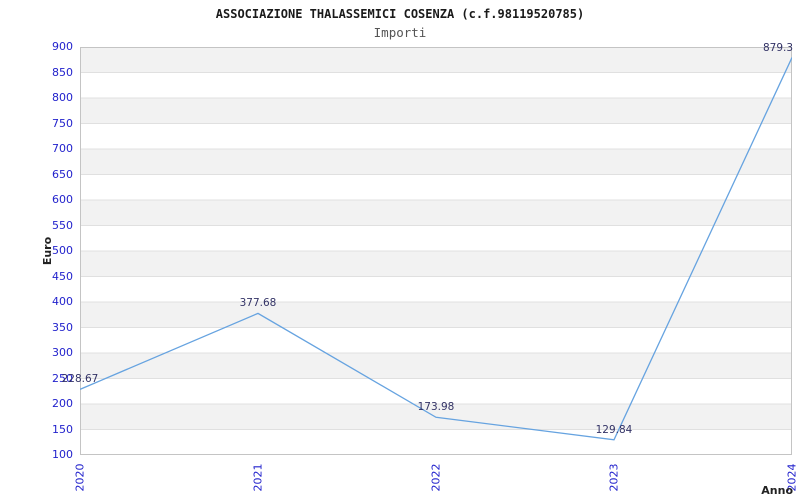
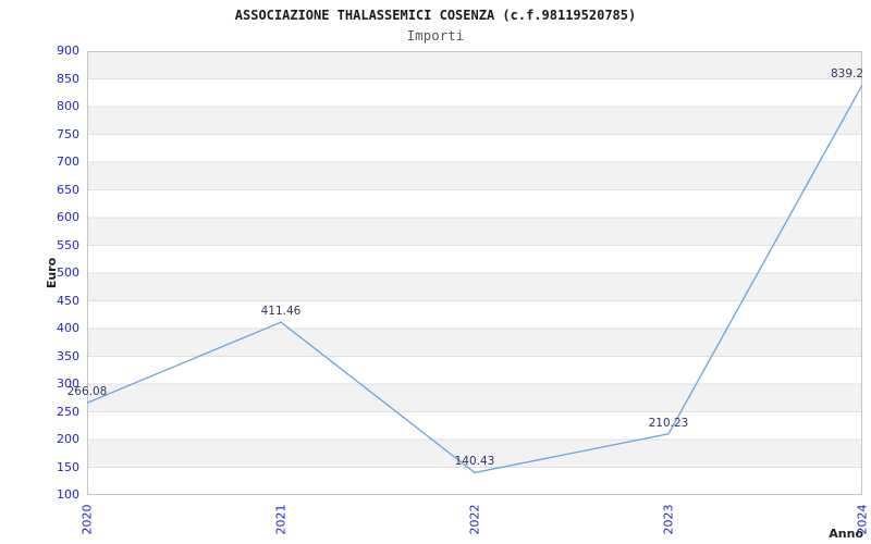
2020: 228.67 -> 266.08
2021: 377.68 -> 411.46
2022: 173.98 -> 140.43
2023: 129.84 -> 210.23
2024: 879.3 -> 839.2
